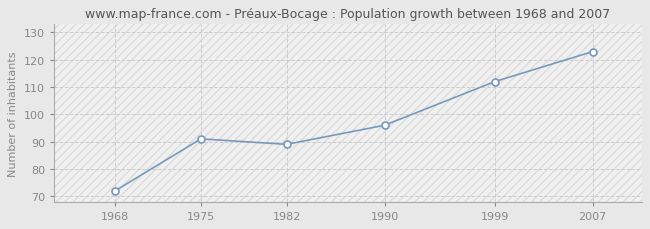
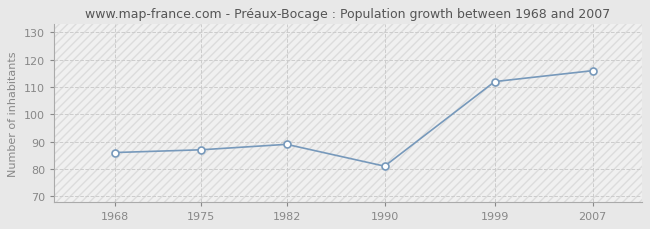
1968: 72 -> 86
1975: 91 -> 87
1990: 96 -> 81
2007: 123 -> 116
